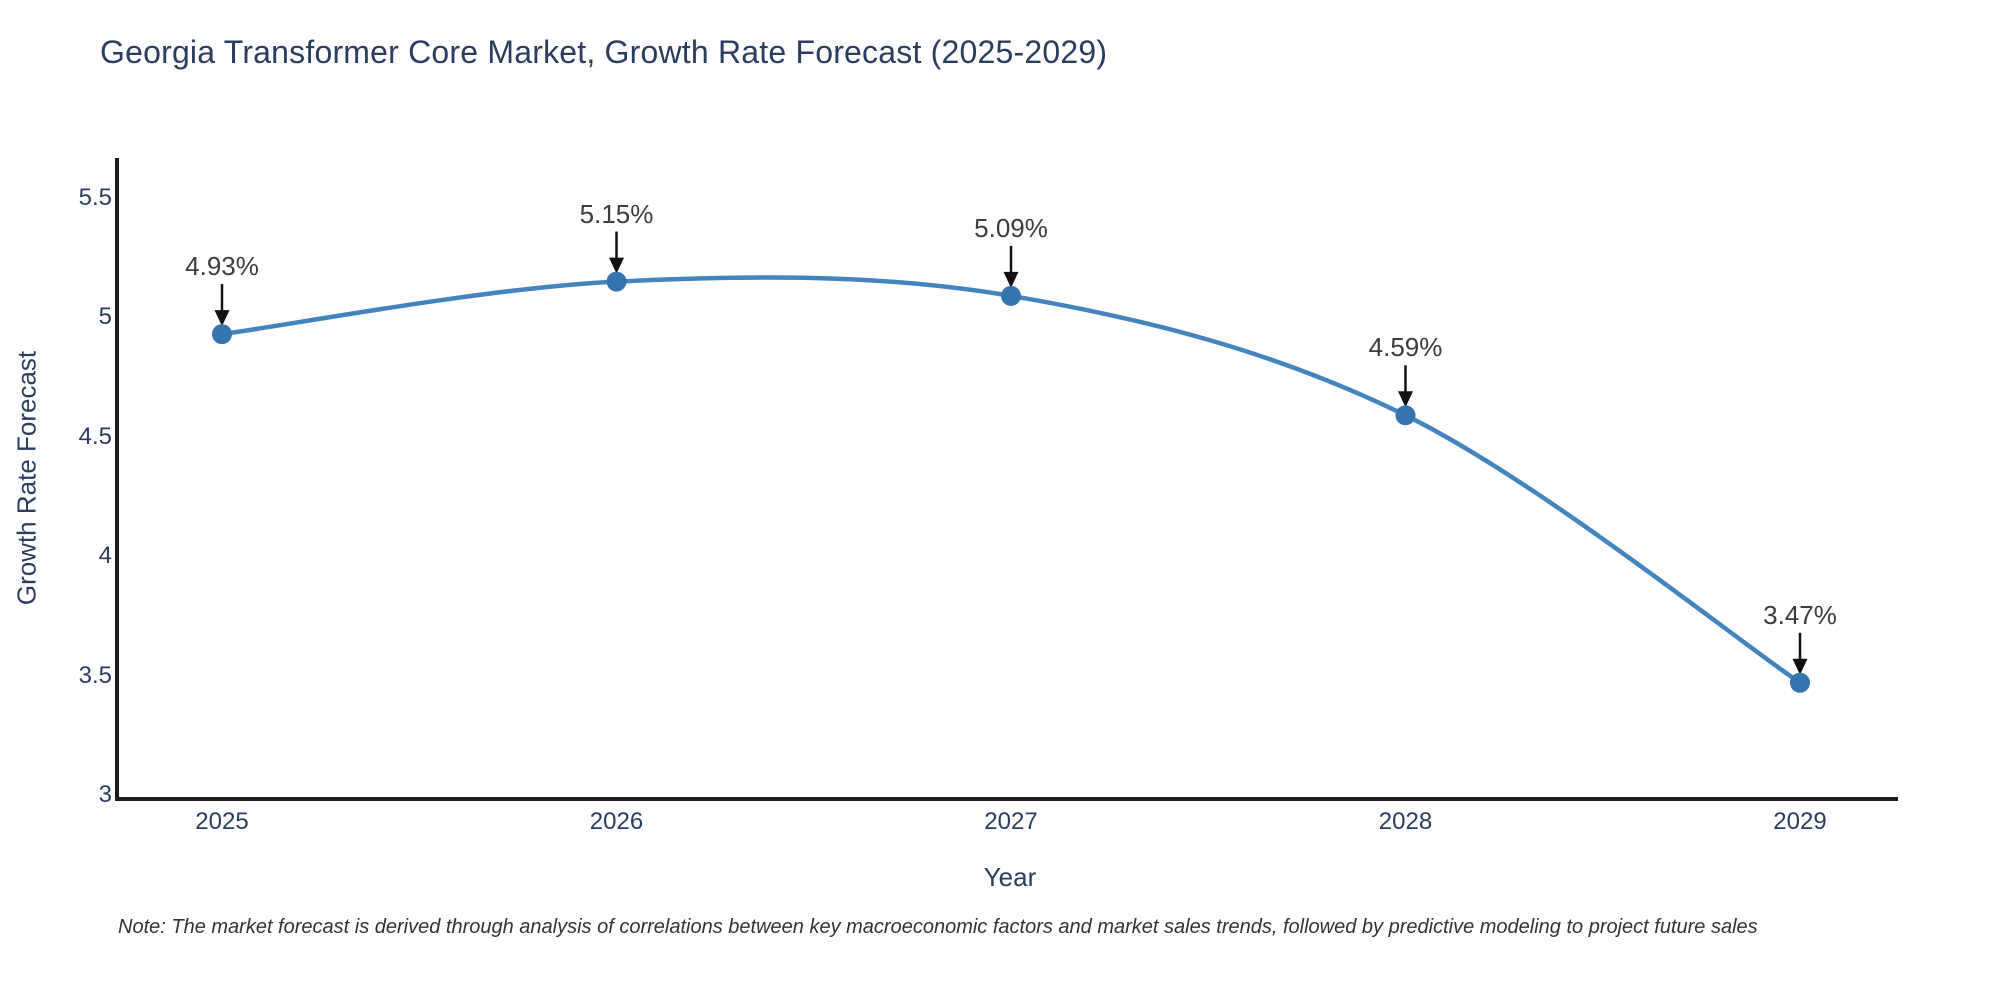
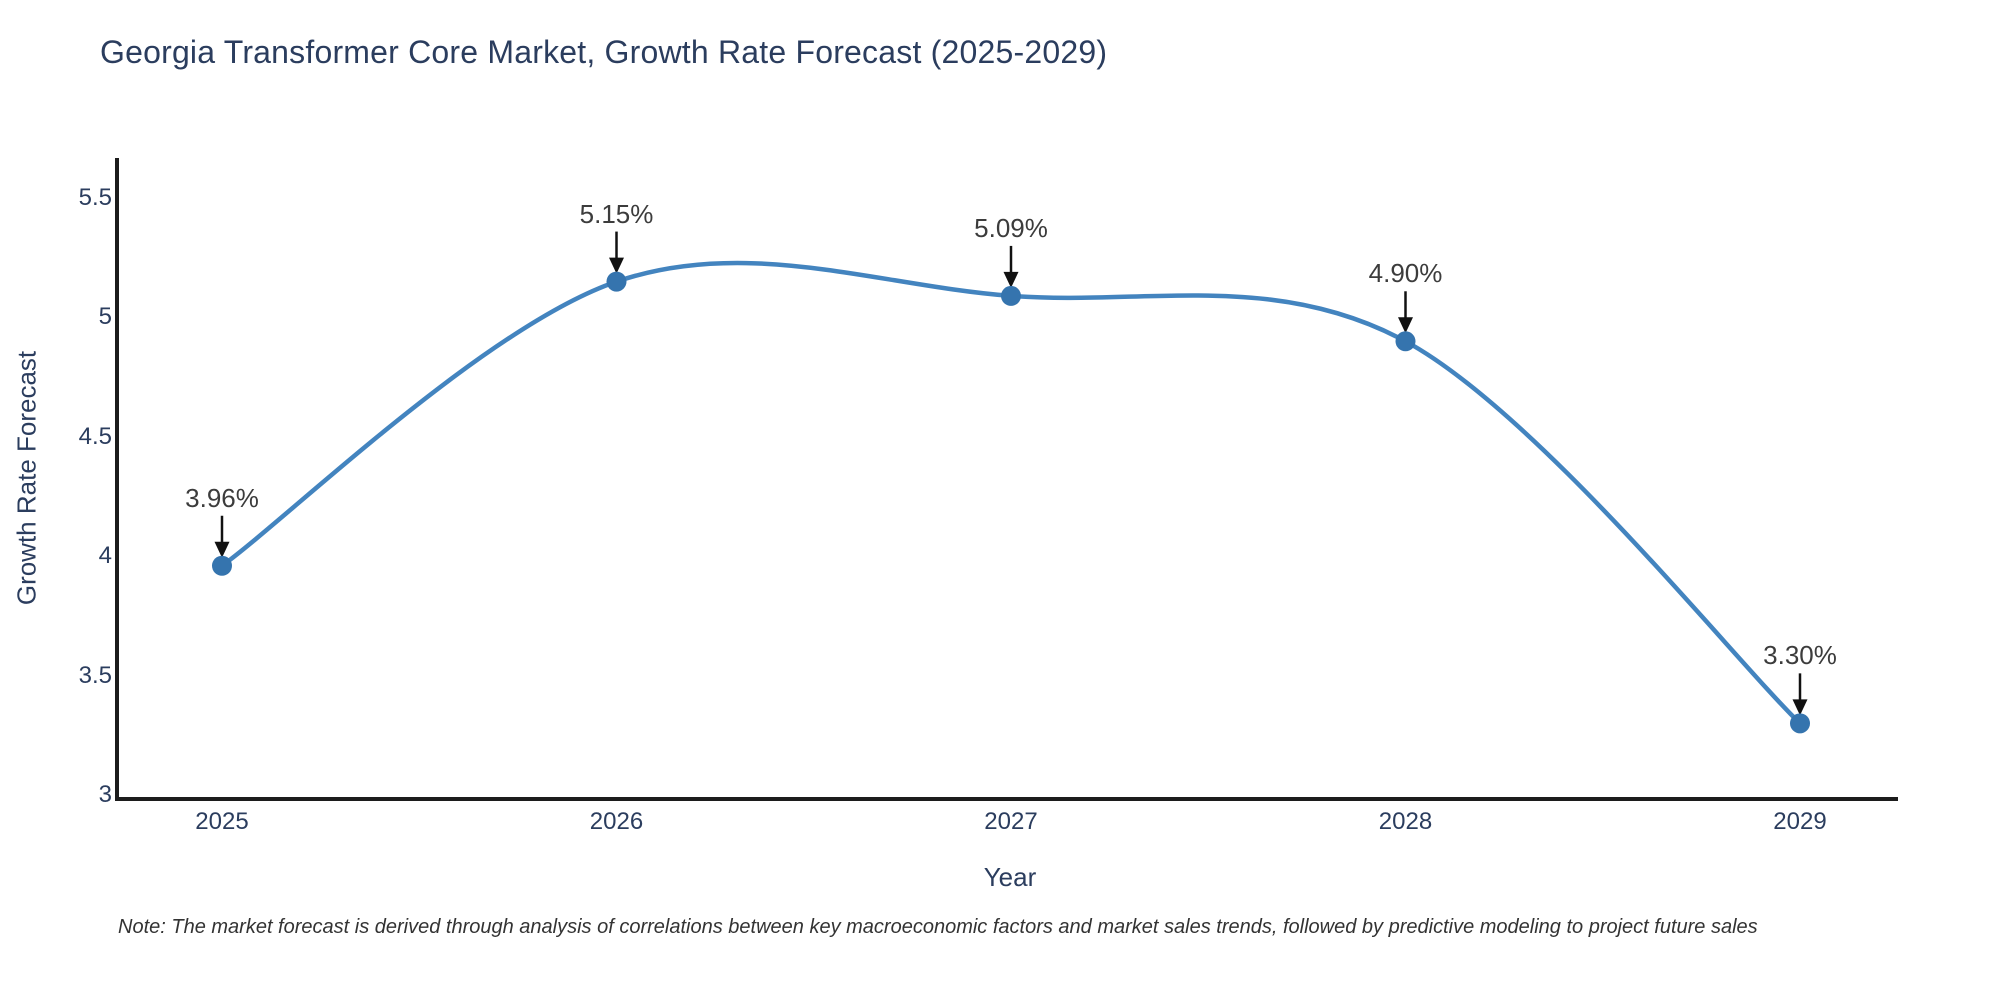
2025: 4.93% -> 3.96%
2028: 4.59% -> 4.90%
2029: 3.47% -> 3.30%
